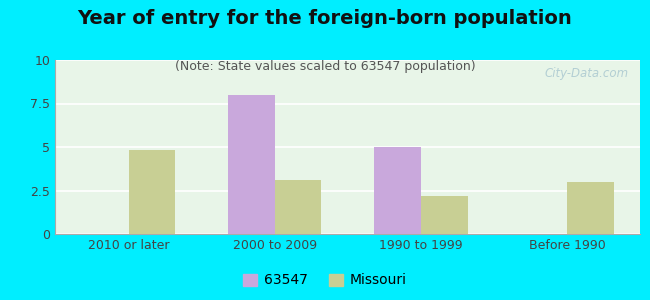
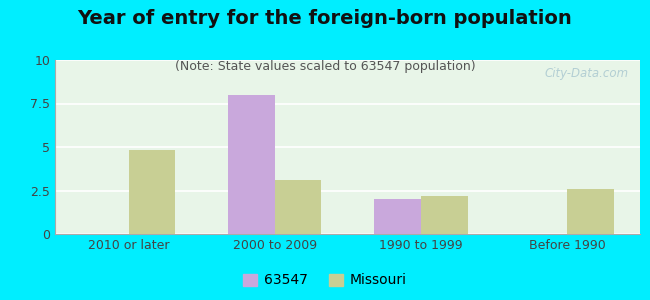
63547/1990 to 1999: 5 -> 2
Missouri/Before 1990: 3.0 -> 2.6
